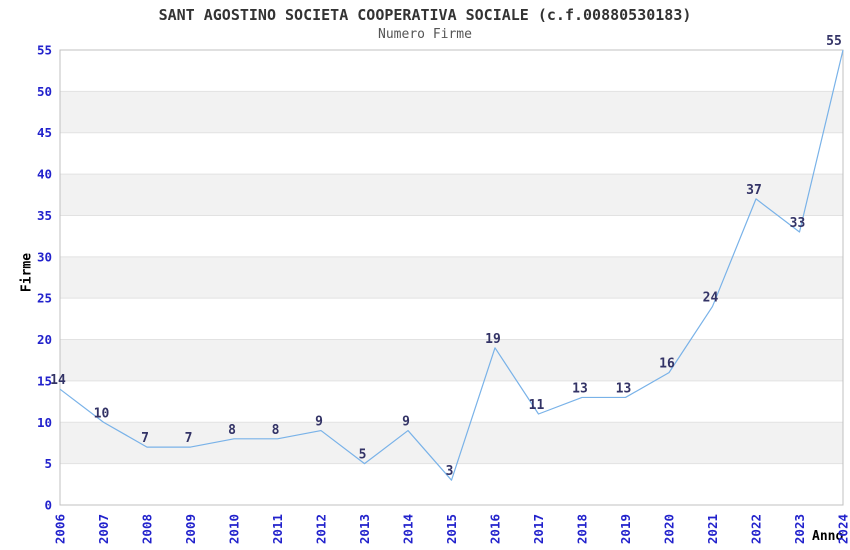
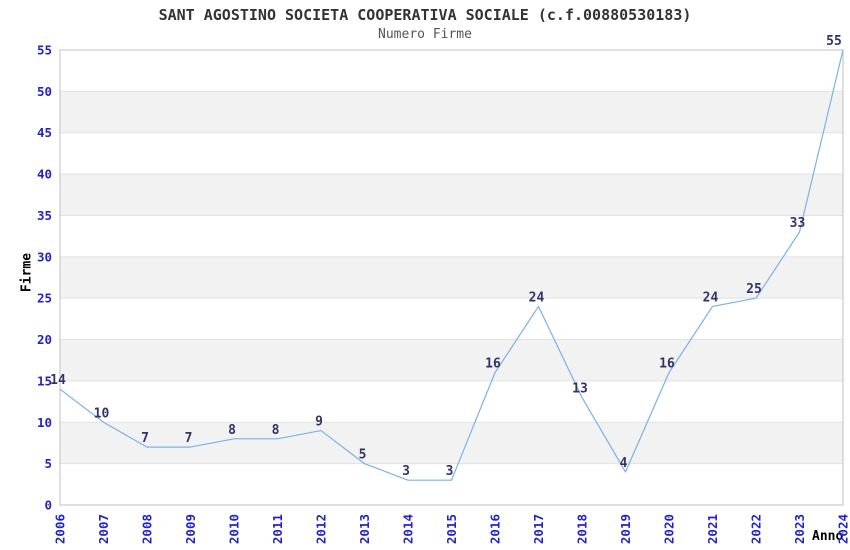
2014: 9 -> 3
2016: 19 -> 16
2017: 11 -> 24
2019: 13 -> 4
2022: 37 -> 25
